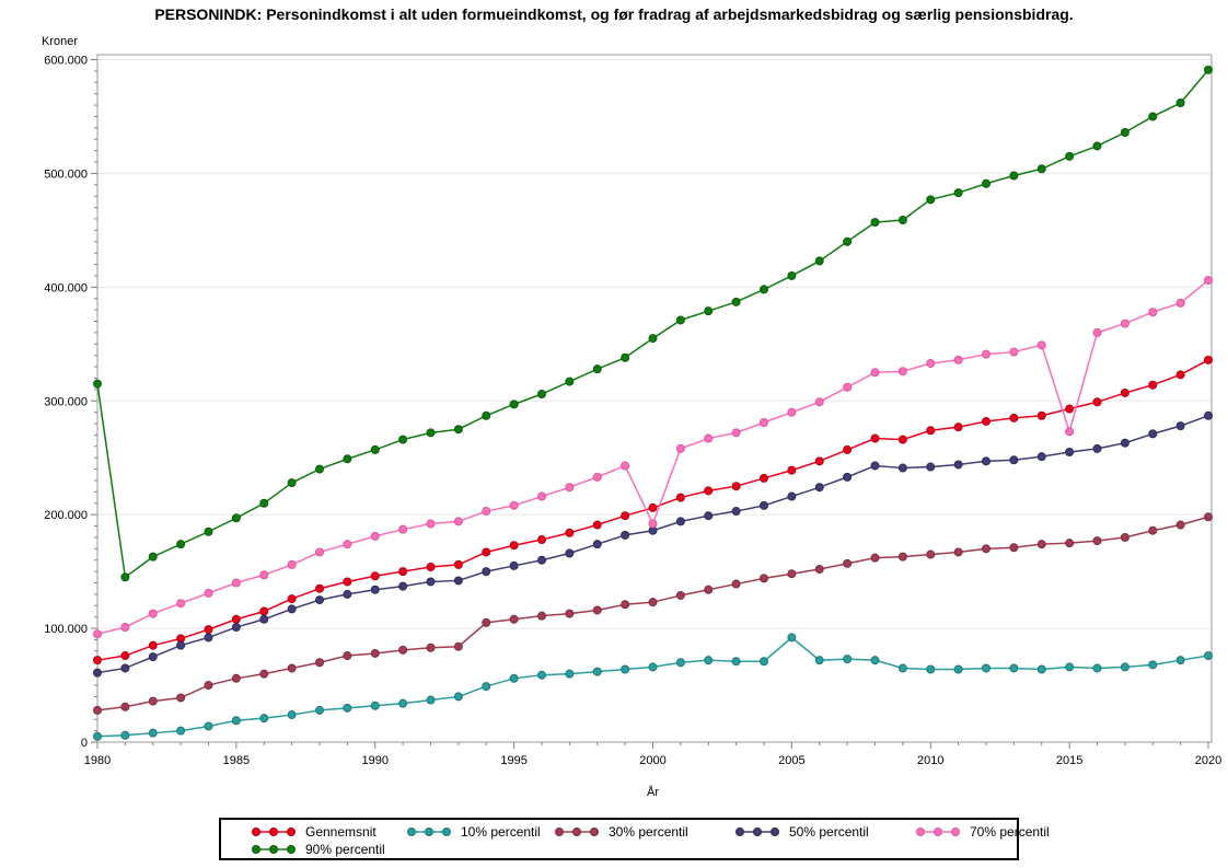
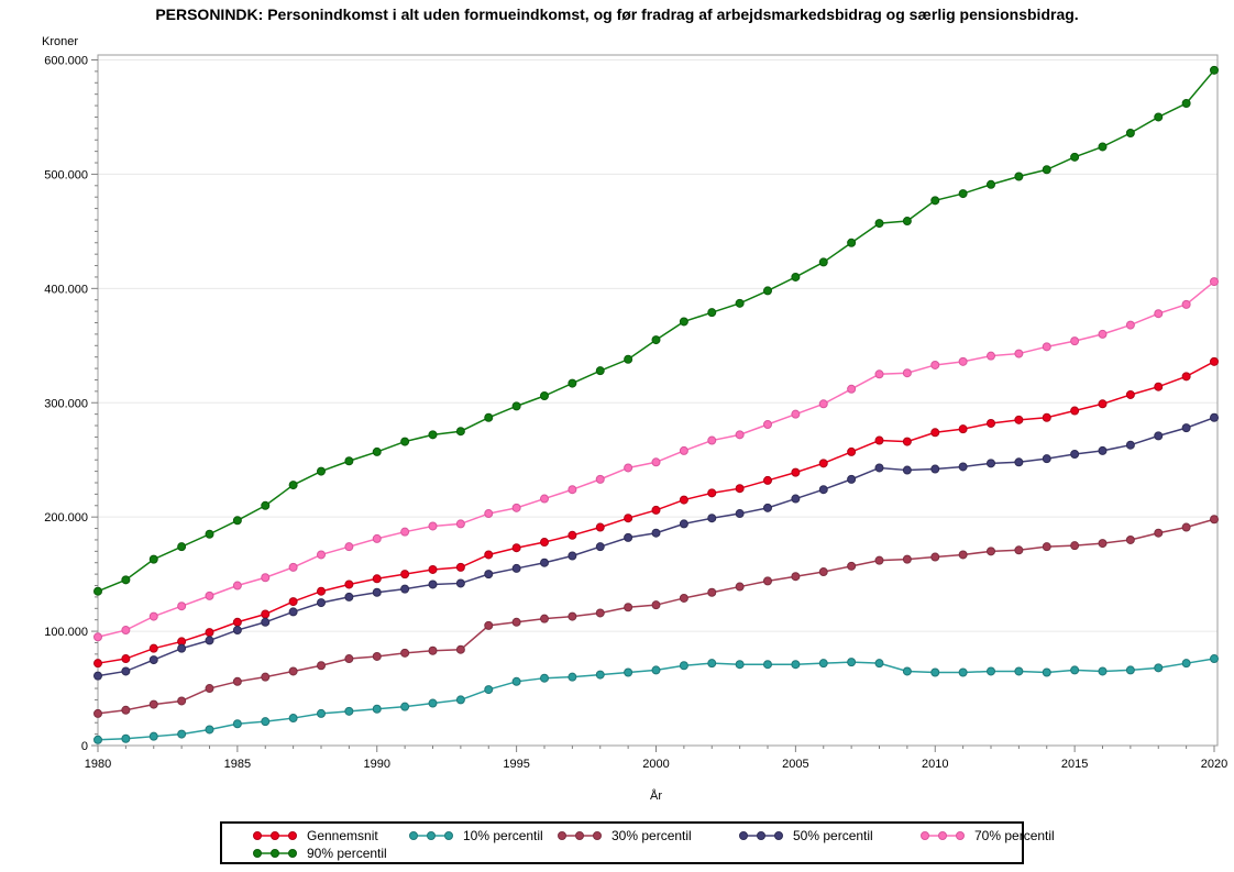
90% percentil/1980: 315000 -> 135000
70% percentil/2000: 192000 -> 248000
10% percentil/2005: 92000 -> 71000
70% percentil/2015: 273000 -> 354000
